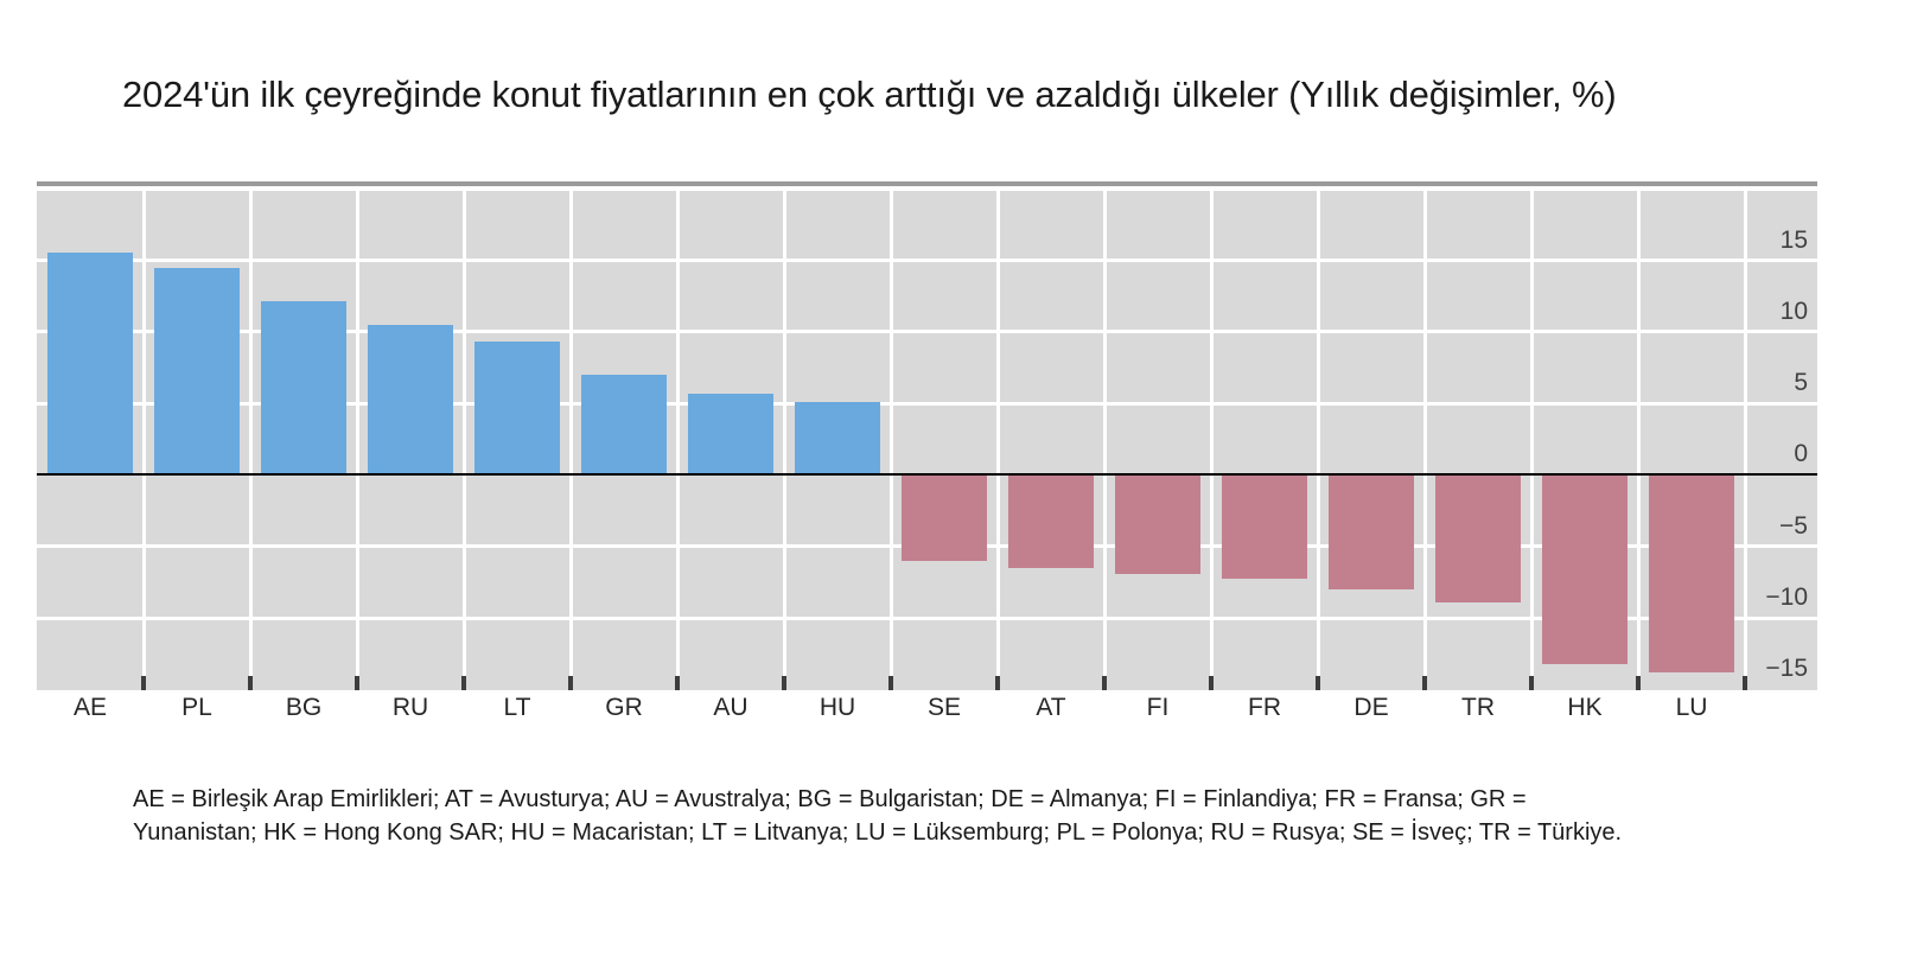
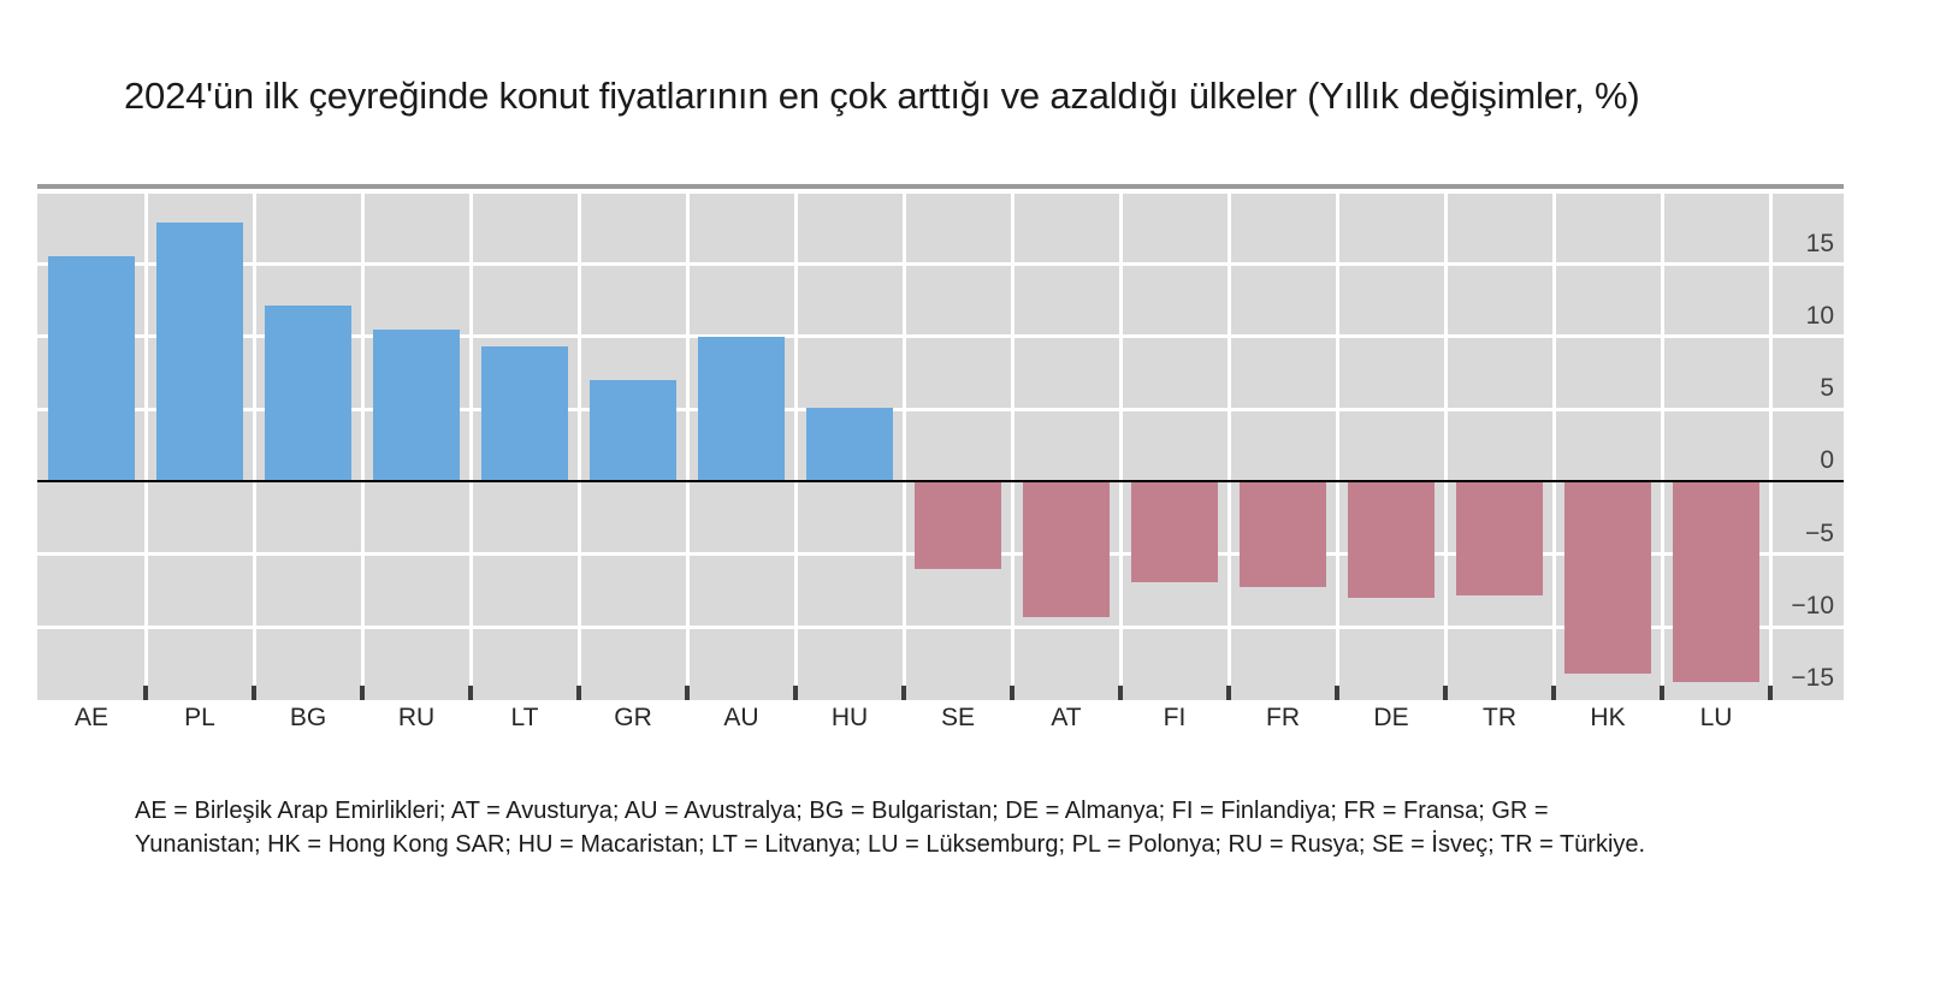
PL: 14.5 -> 17.9
AU: 5.7 -> 10.0
AT: -6.5 -> -9.3
TR: -8.9 -> -7.8
